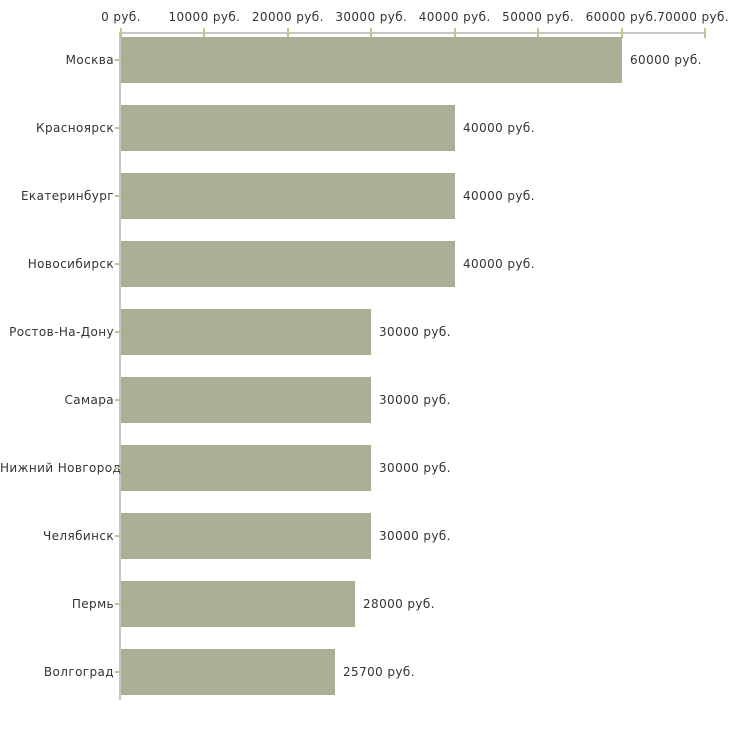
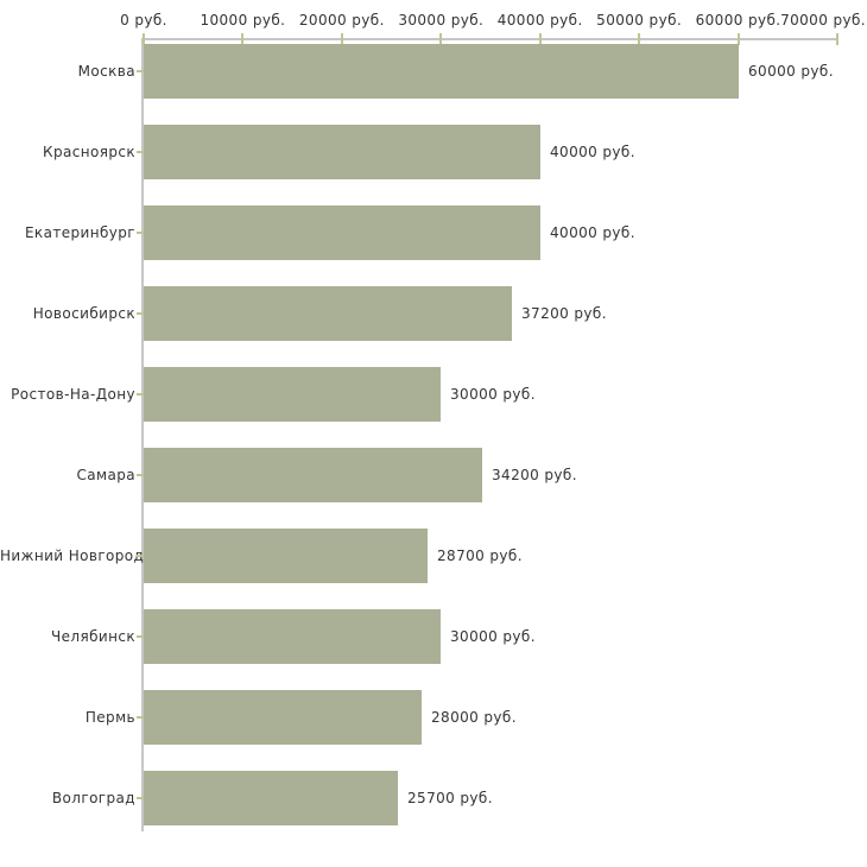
Новосибирск: 40000 -> 37200
Самара: 30000 -> 34200
Нижний Новгород: 30000 -> 28700
